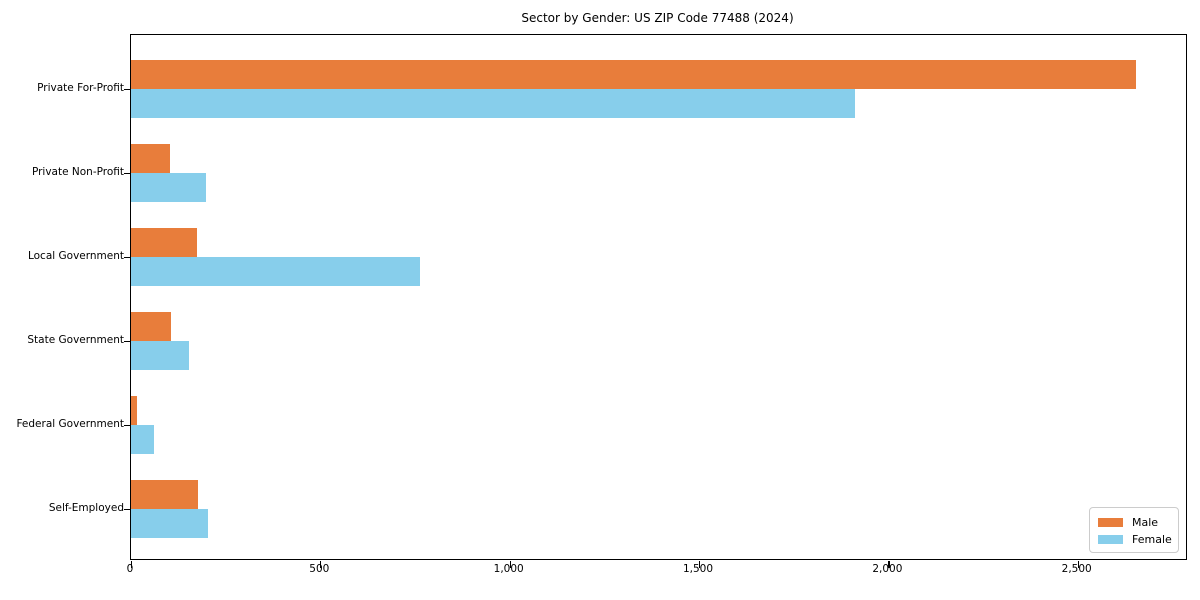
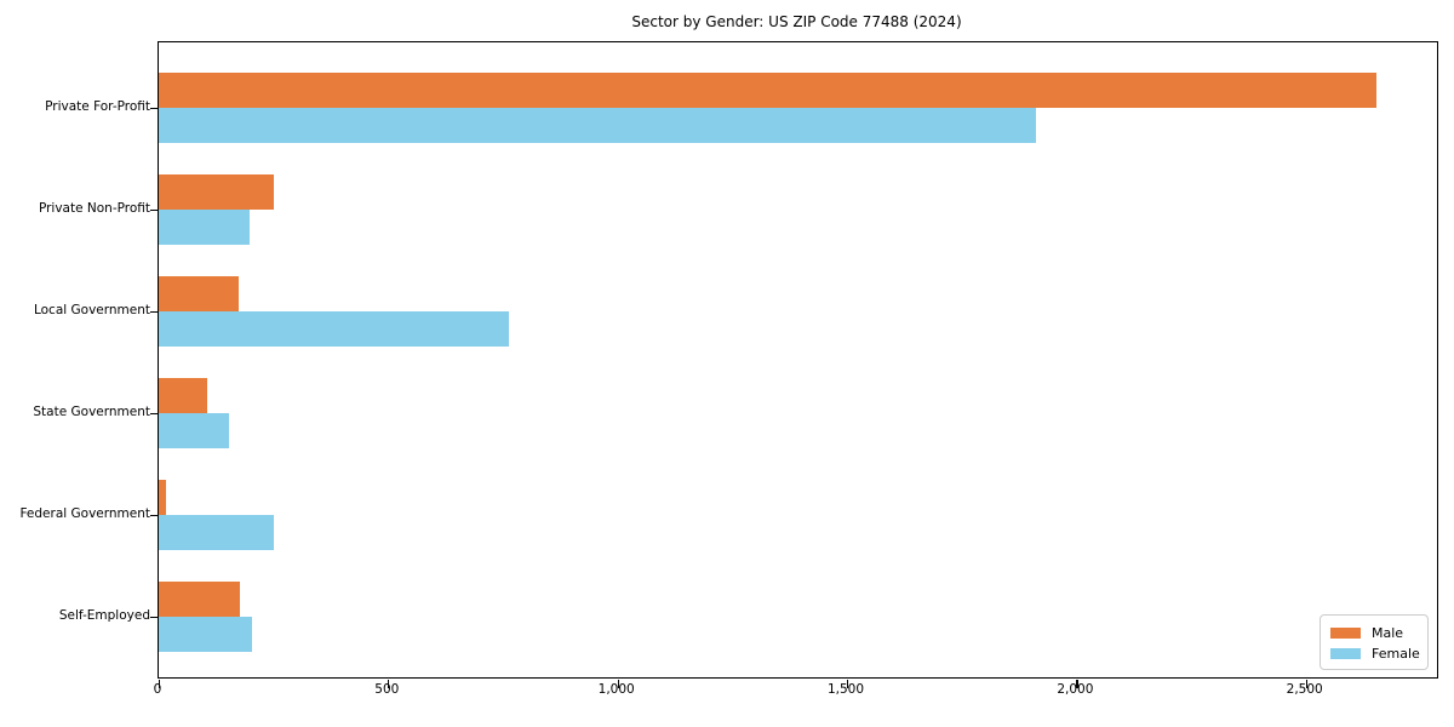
Male/Private Non-Profit: 100 -> 250
Female/Federal Government: 60 -> 250
